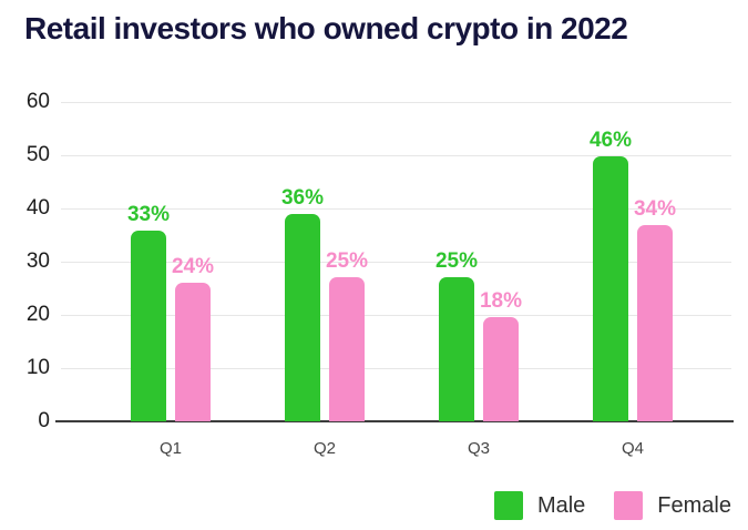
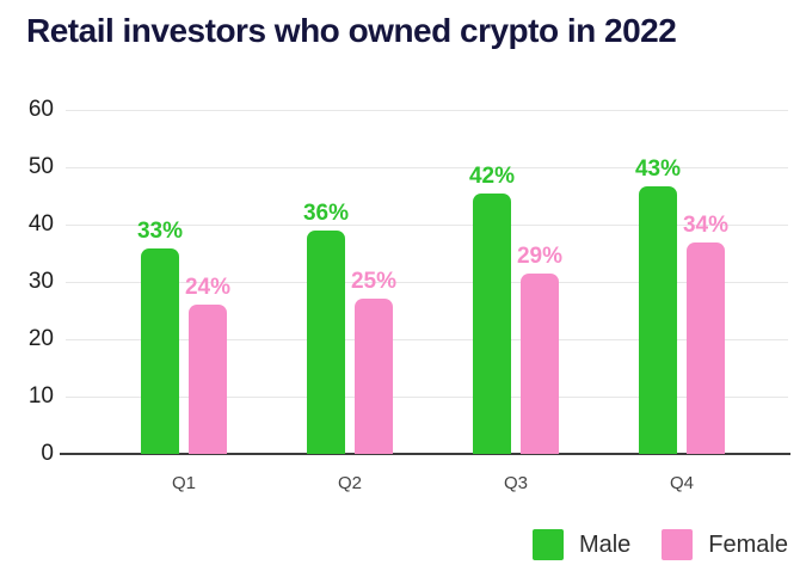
Male/Q3: 25% -> 42%
Female/Q3: 18% -> 29%
Male/Q4: 46% -> 43%
